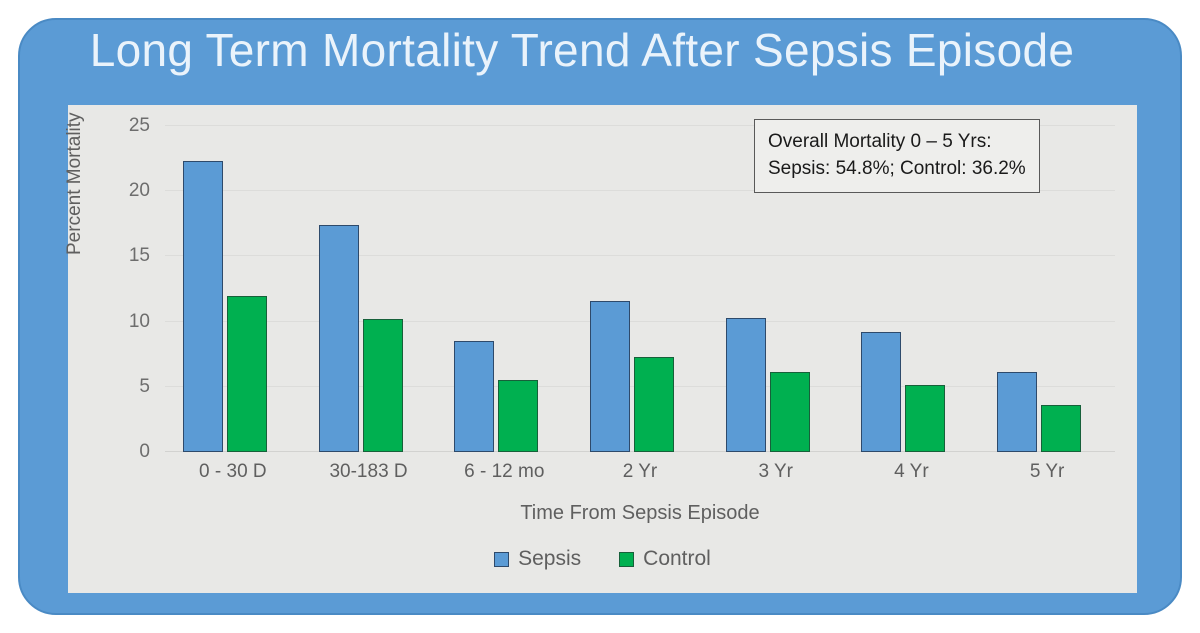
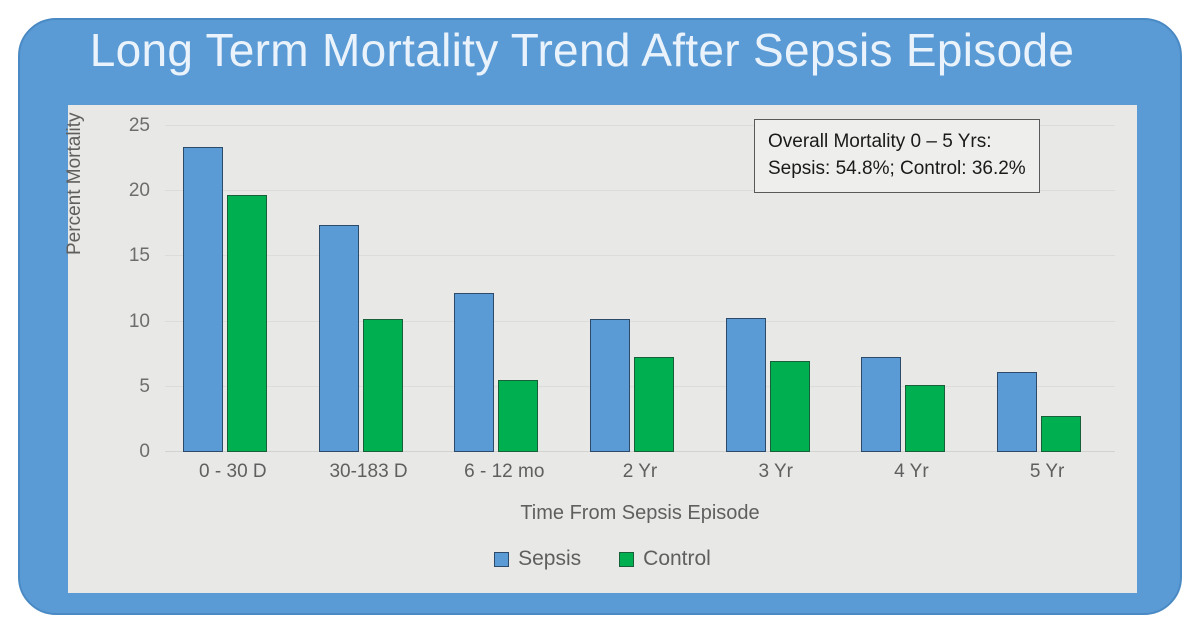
Sepsis/0 - 30 D: 22.3 -> 23.4
Control/0 - 30 D: 12.0 -> 19.7
Sepsis/6 - 12 mo: 8.5 -> 12.2
Sepsis/2 Yr: 11.6 -> 10.2
Control/3 Yr: 6.2 -> 7.0
Sepsis/4 Yr: 9.2 -> 7.3
Control/5 Yr: 3.6 -> 2.8
